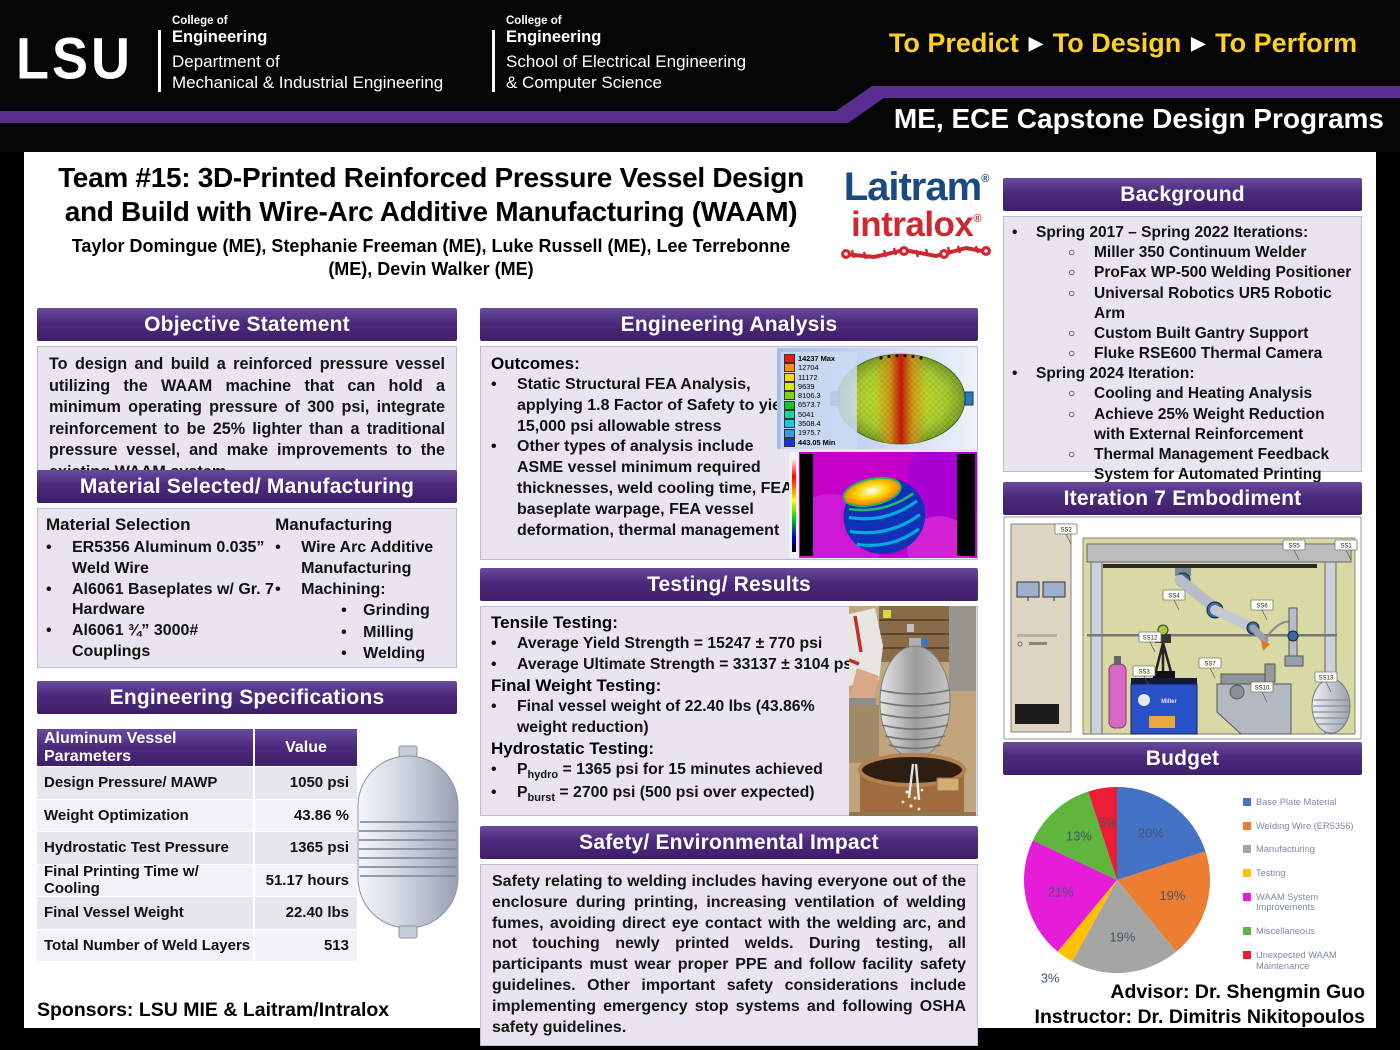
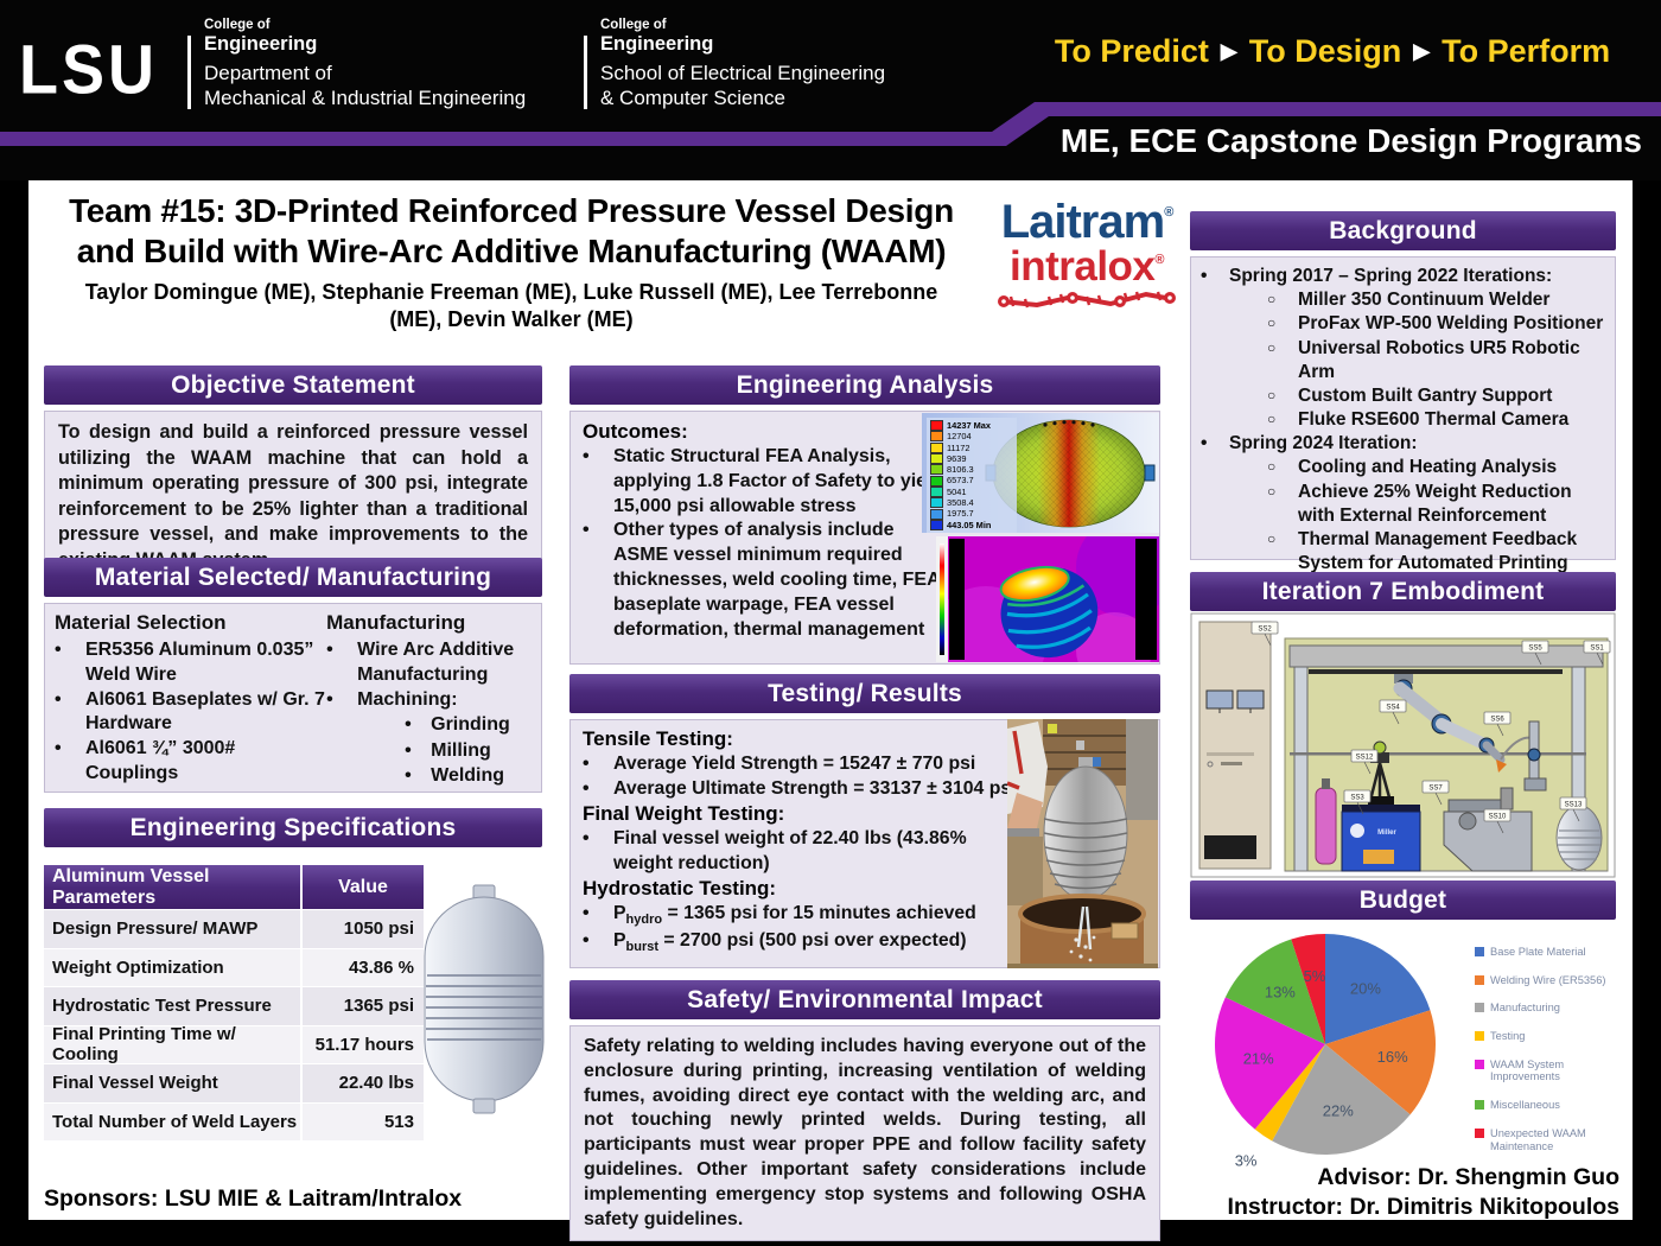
Welding Wire (ER5356): 19% -> 16%
Manufacturing: 19% -> 22%
